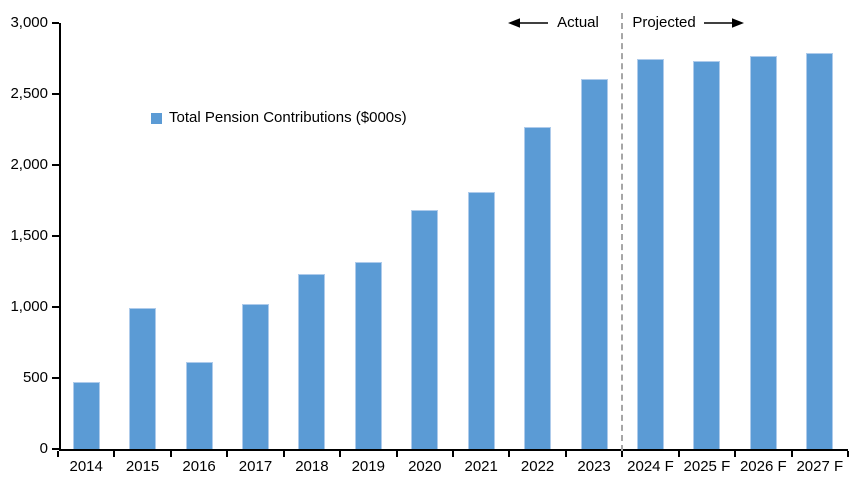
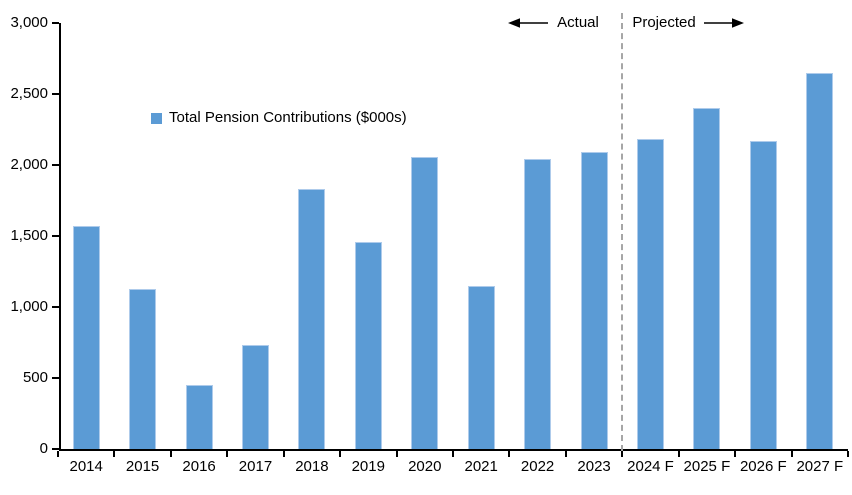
2014: 470 -> 1570
2015: 990 -> 1130
2016: 610 -> 450
2017: 1020 -> 730
2018: 1240 -> 1830
2019: 1320 -> 1460
2020: 1680 -> 2060
2021: 1810 -> 1150
2022: 2270 -> 2040
2023: 2600 -> 2090
2024 F: 2740 -> 2180
2025 F: 2740 -> 2400
2026 F: 2770 -> 2170
2027 F: 2790 -> 2650
